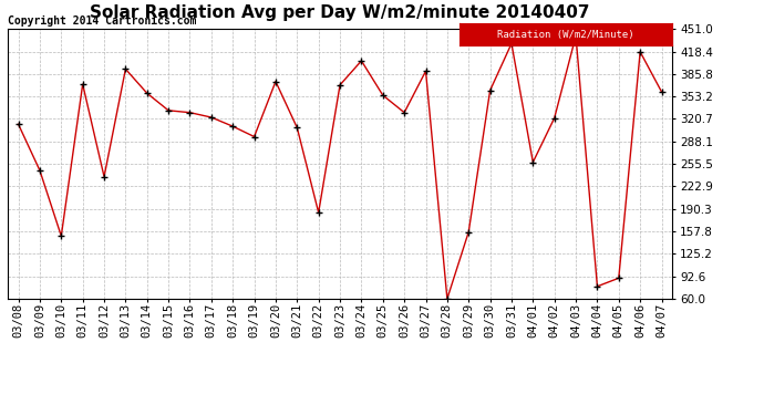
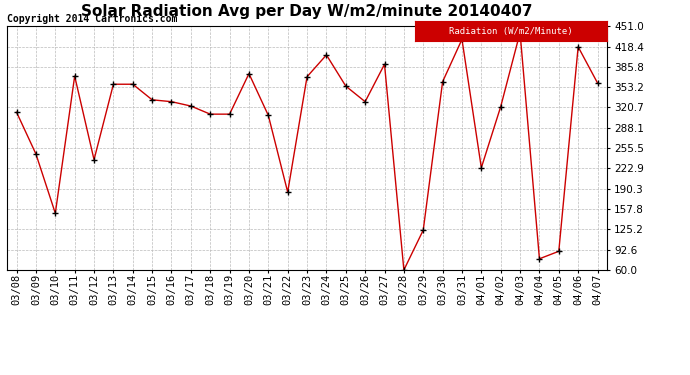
03/13: 393 -> 358
03/19: 295 -> 310
03/29: 157 -> 124
04/01: 258 -> 224
